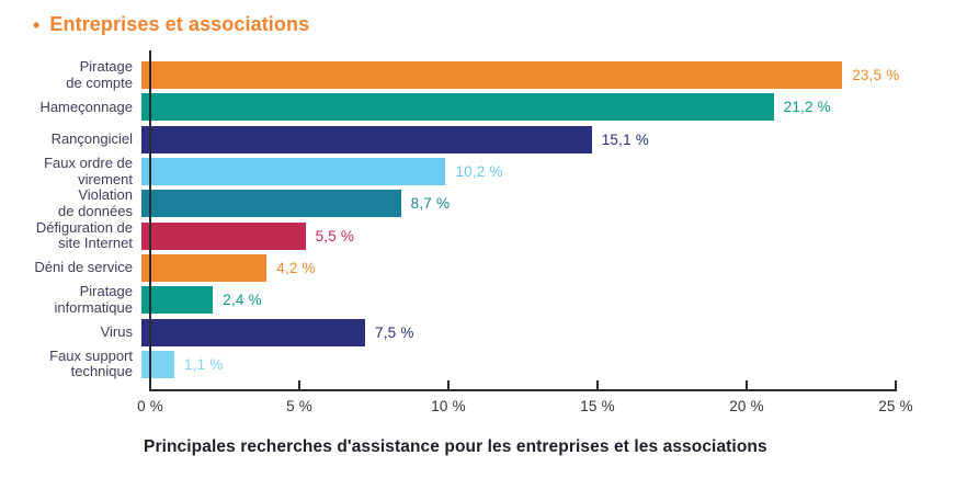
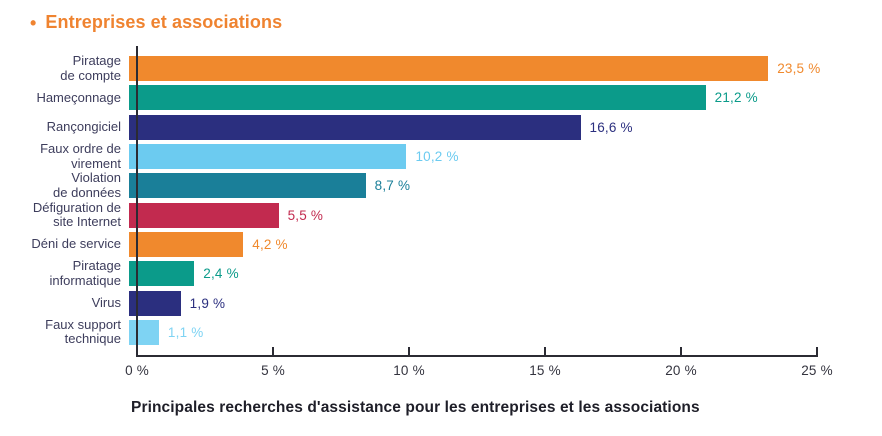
Rançongiciel: 15,1 -> 16,6
Virus: 7,5 -> 1,9
